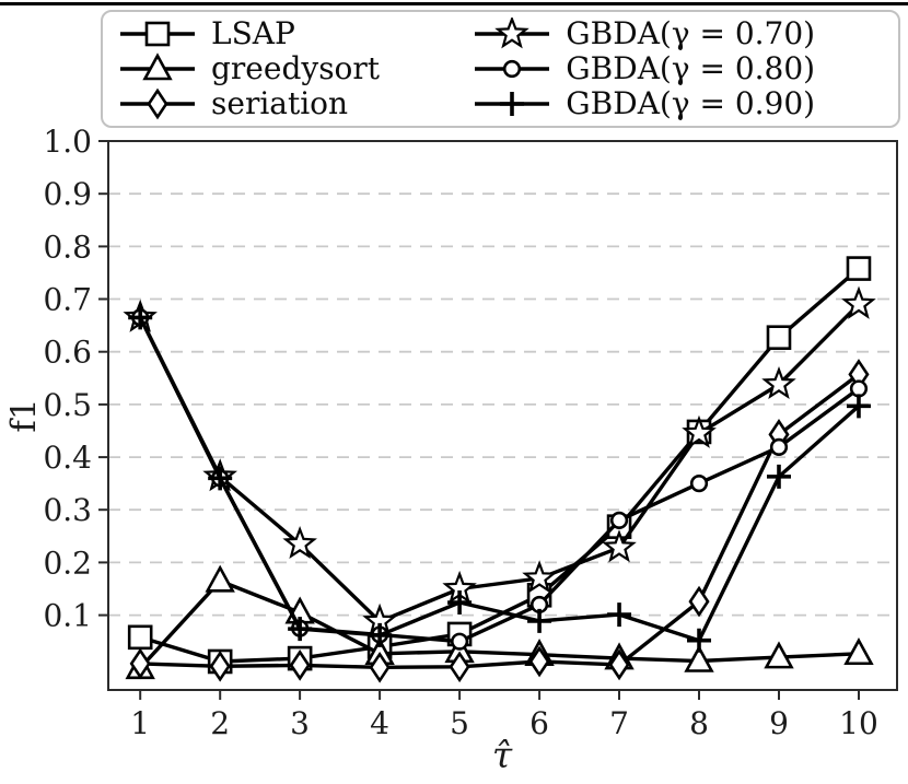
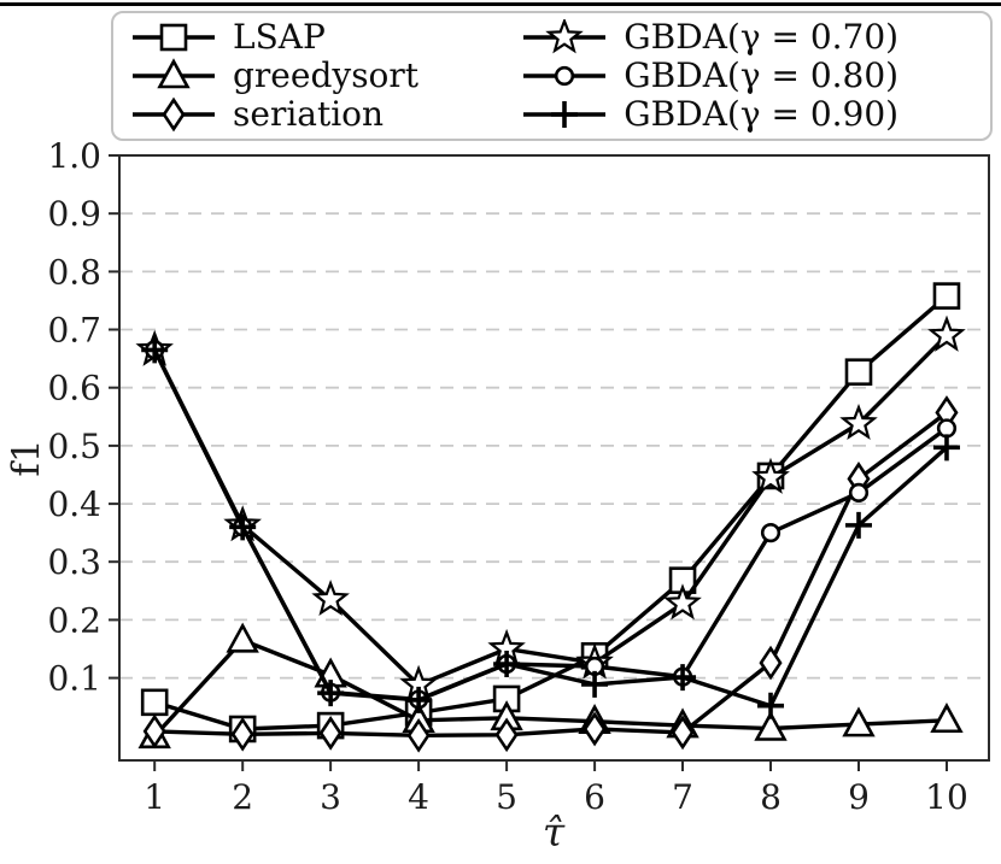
GBDA(γ = 0.80)/5: 0.05 -> 0.12
GBDA(γ = 0.70)/6: 0.17 -> 0.13
GBDA(γ = 0.80)/7: 0.28 -> 0.10
